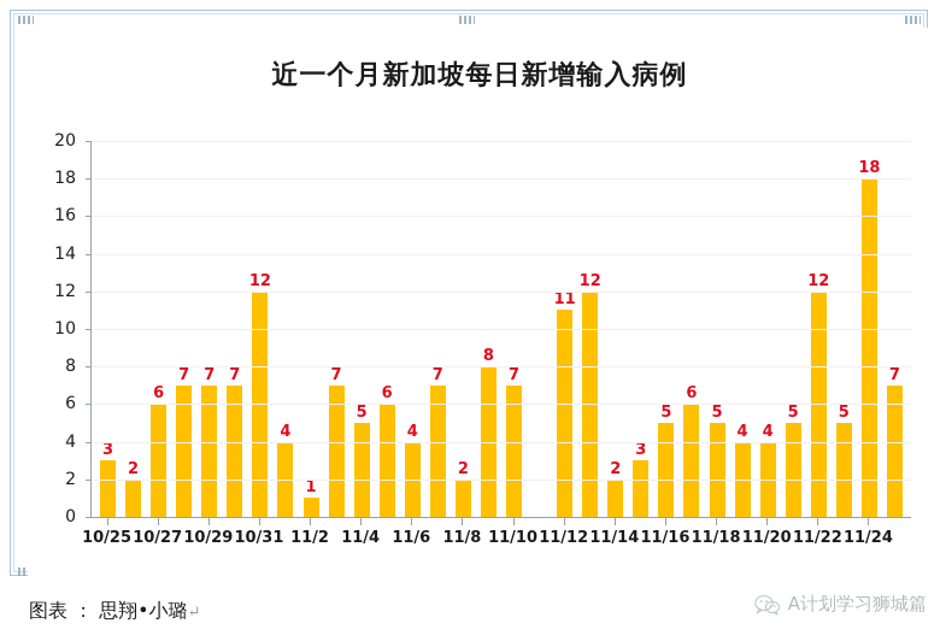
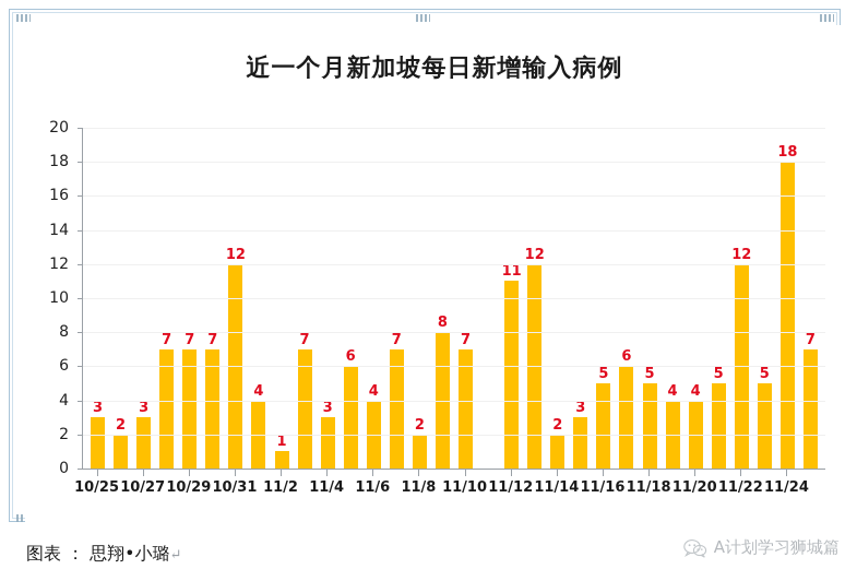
10/27: 6 -> 3
11/4: 5 -> 3
